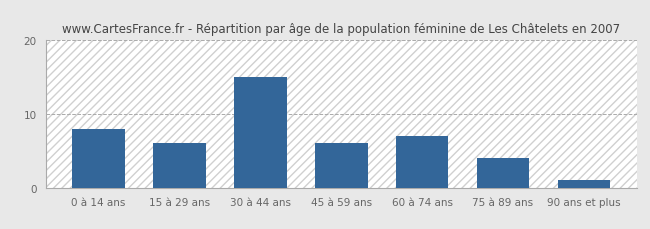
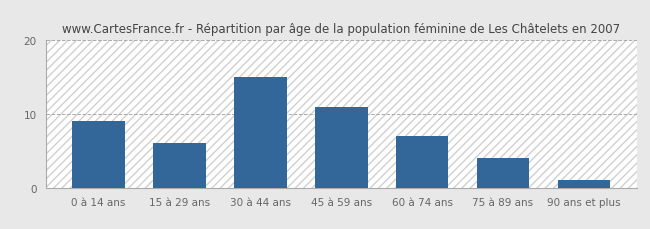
0 à 14 ans: 8 -> 9
45 à 59 ans: 6 -> 11
